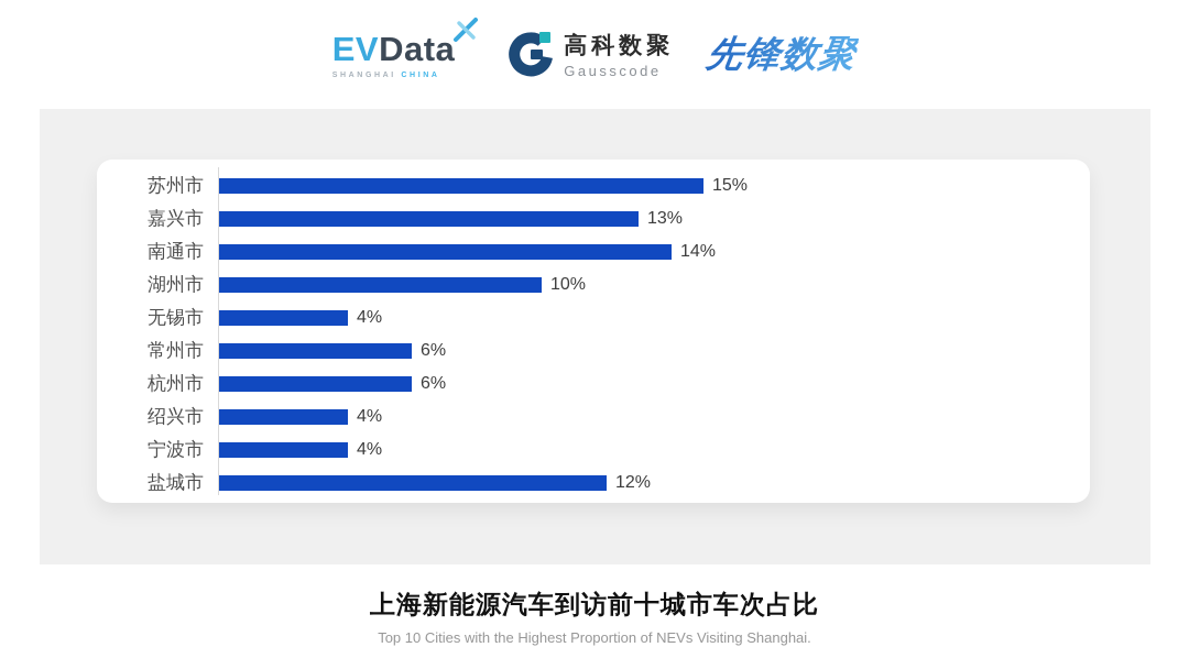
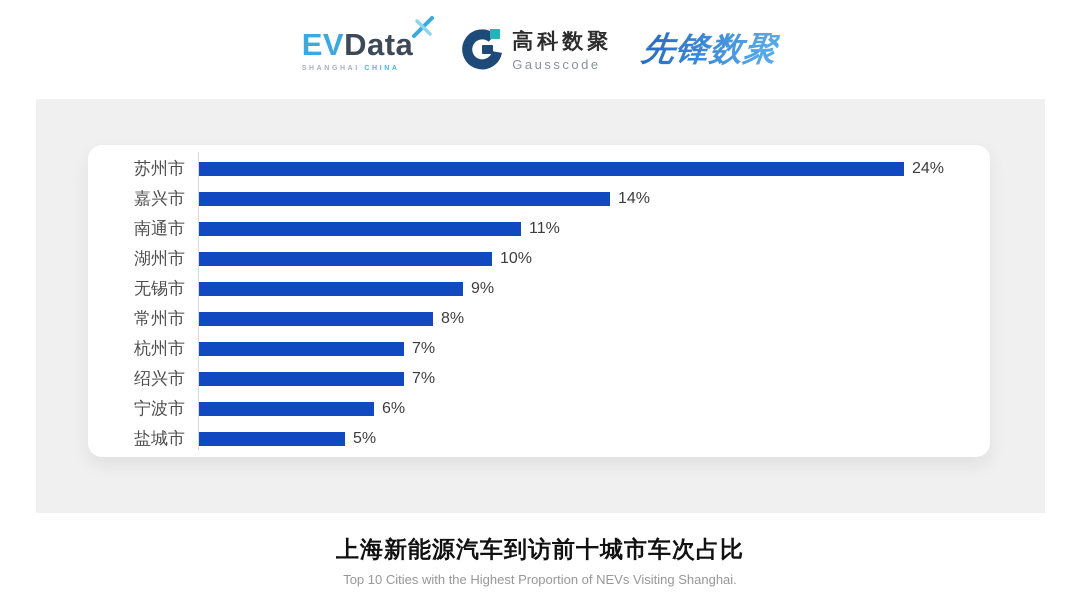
苏州市: 15% -> 24%
嘉兴市: 13% -> 14%
南通市: 14% -> 11%
无锡市: 4% -> 9%
常州市: 6% -> 8%
杭州市: 6% -> 7%
绍兴市: 4% -> 7%
宁波市: 4% -> 6%
盐城市: 12% -> 5%
